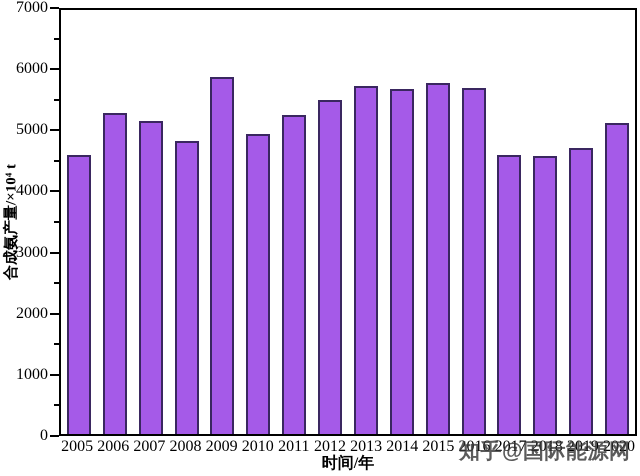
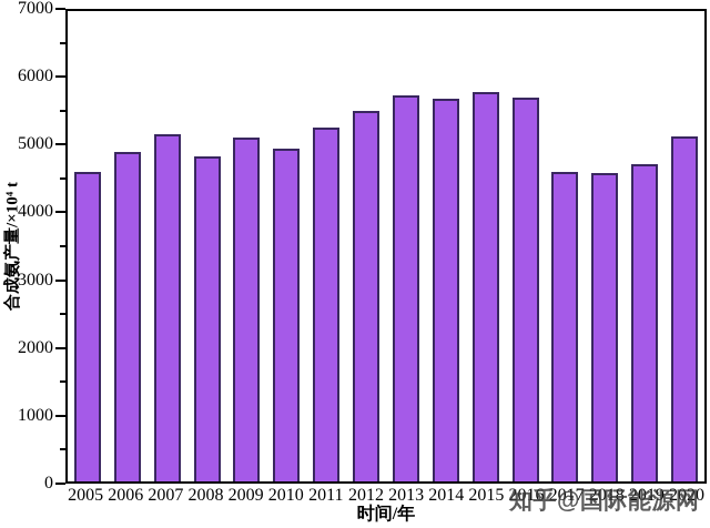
2006: 5300 -> 4900
2009: 5900 -> 5100
